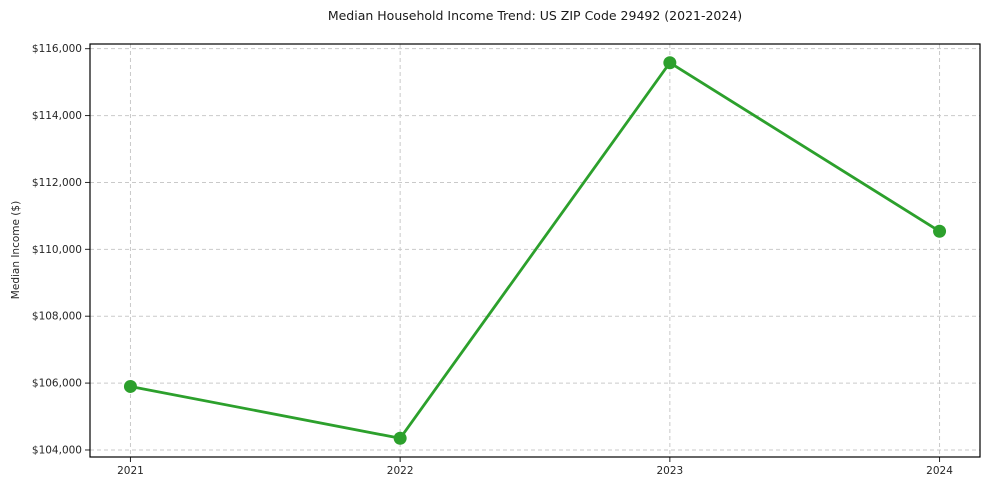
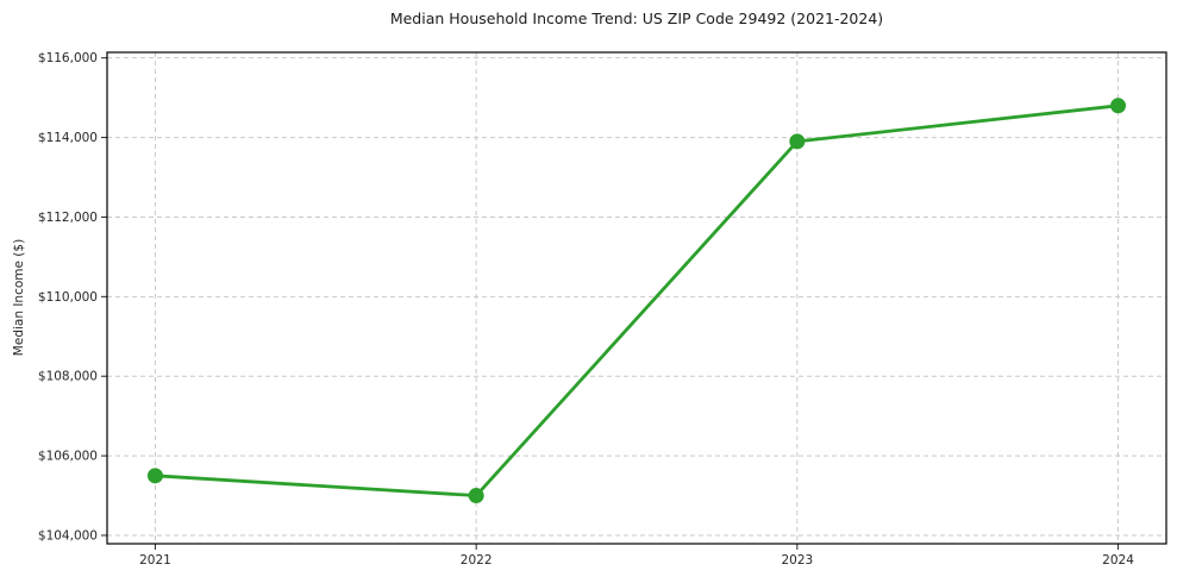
2021: $105900 -> $105500
2022: $104400 -> $105000
2023: $115600 -> $113900
2024: $110500 -> $114800
